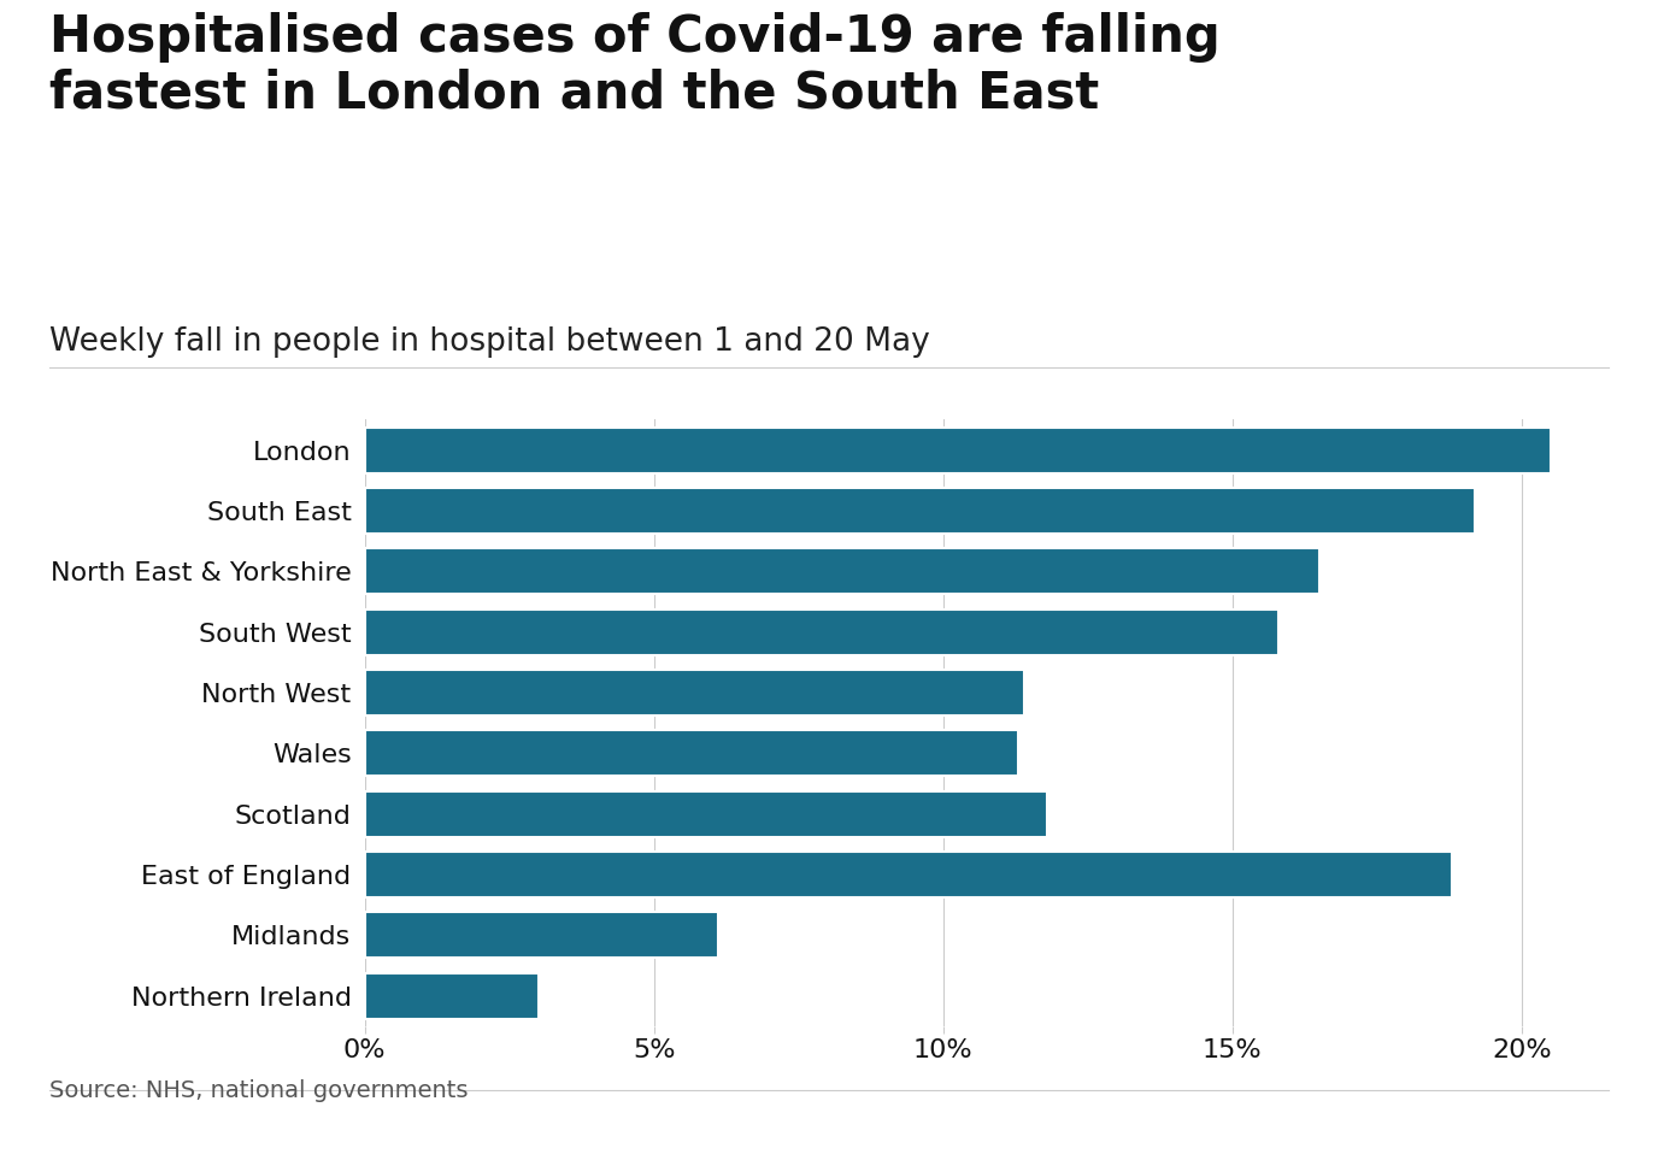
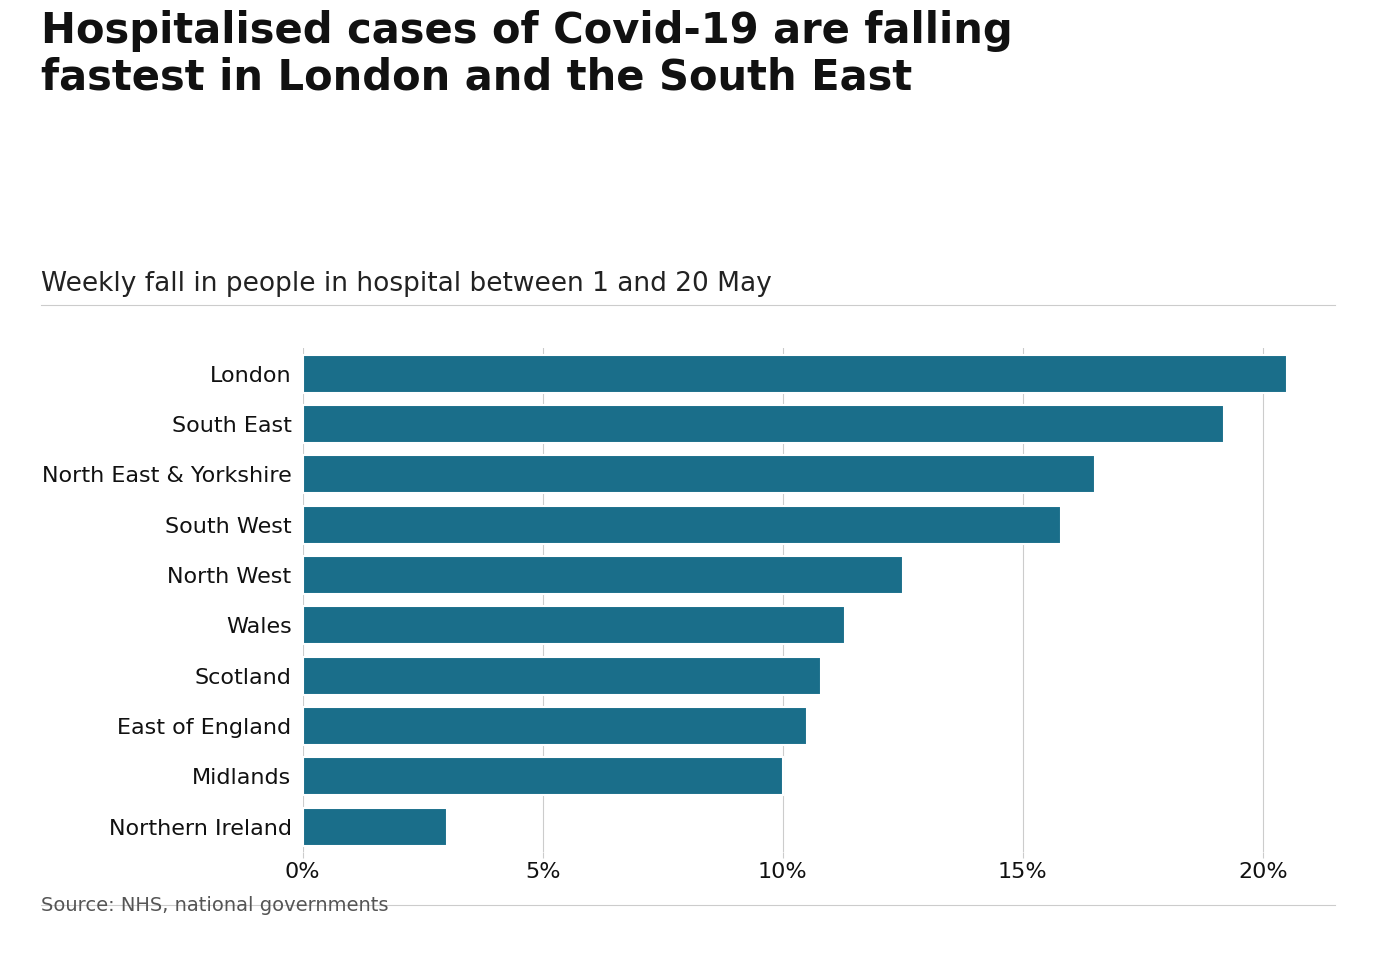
North West: 11.4% -> 12.5%
Scotland: 11.8% -> 10.8%
East of England: 18.8% -> 10.5%
Midlands: 6.1% -> 10.0%
